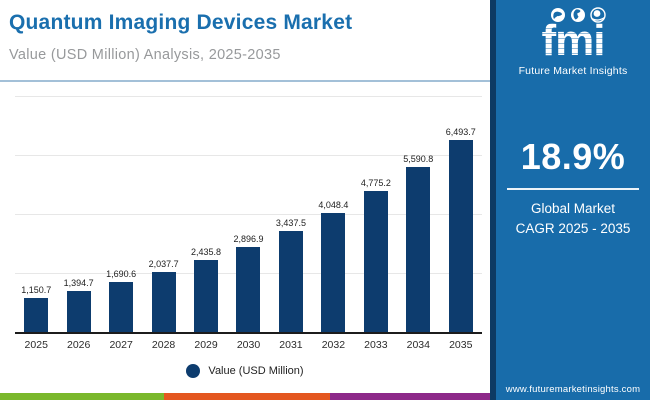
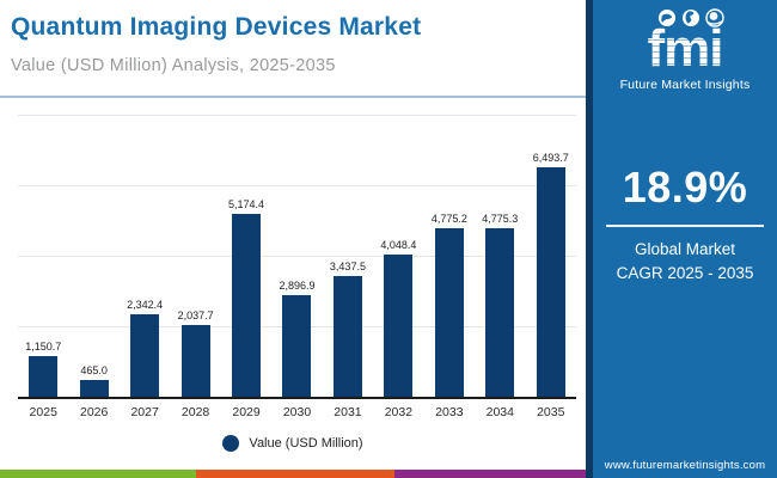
2026: 1,394.7 -> 465.0
2027: 1,690.6 -> 2,342.4
2029: 2,435.8 -> 5,174.4
2034: 5,590.8 -> 4,775.3
